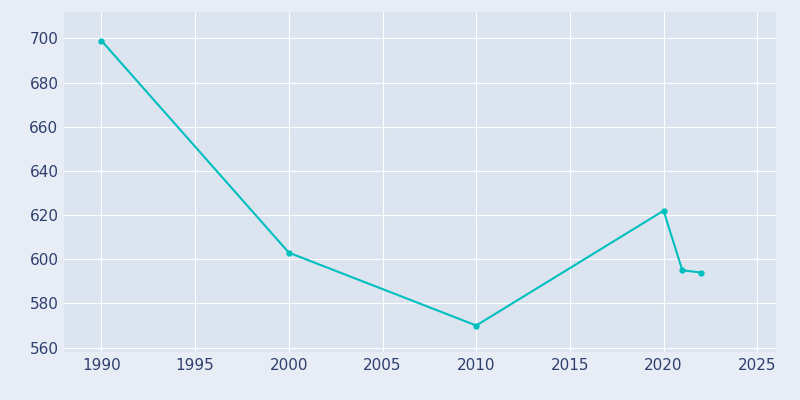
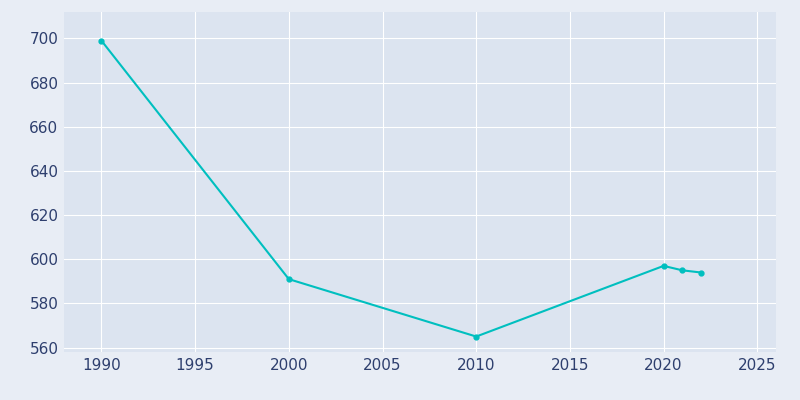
2000: 603 -> 591
2010: 570 -> 565
2020: 622 -> 597
